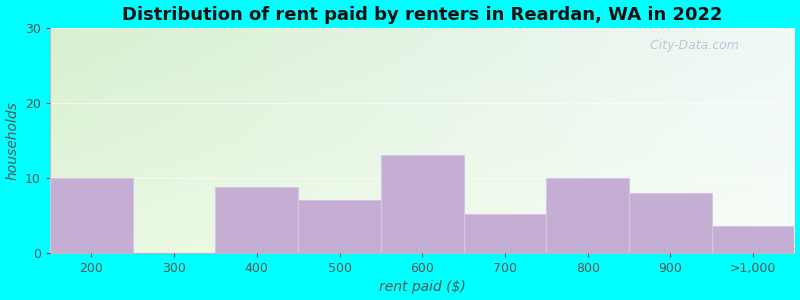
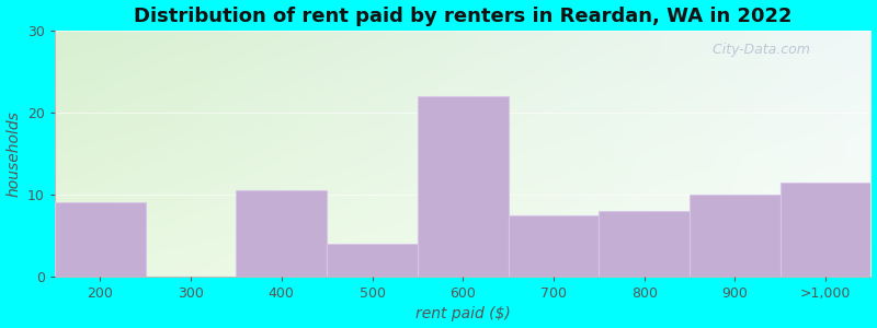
200: 10.0 -> 9.0
400: 8.8 -> 10.5
500: 7.0 -> 4.0
600: 13.0 -> 22.0
700: 5.2 -> 7.5
800: 10.0 -> 8.0
900: 8.0 -> 10.0
>1,000: 3.6 -> 11.5
